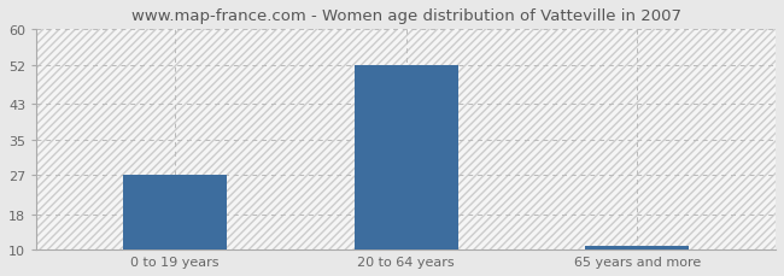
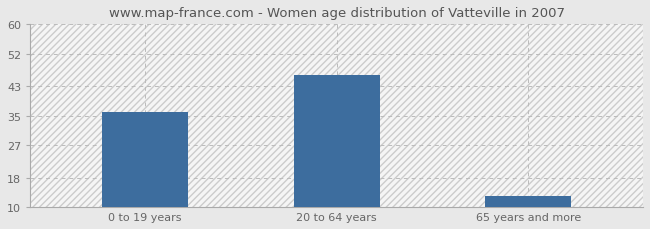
0 to 19 years: 27 -> 36
20 to 64 years: 52 -> 46
65 years and more: 11 -> 13
